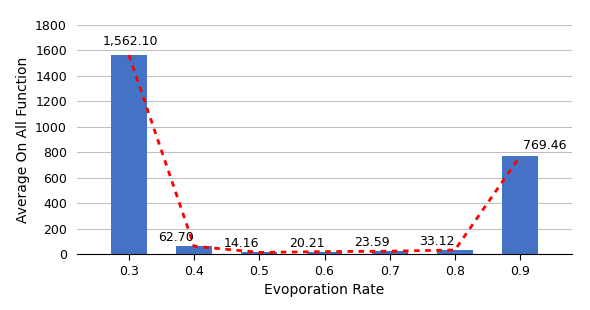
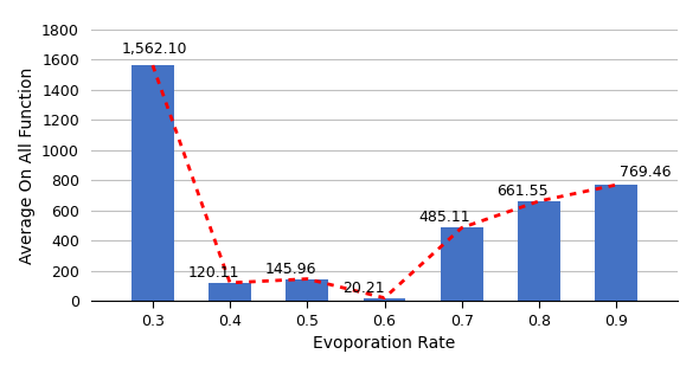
0.4: 62.70 -> 120.11
0.5: 14.16 -> 145.96
0.7: 23.59 -> 485.11
0.8: 33.12 -> 661.55
